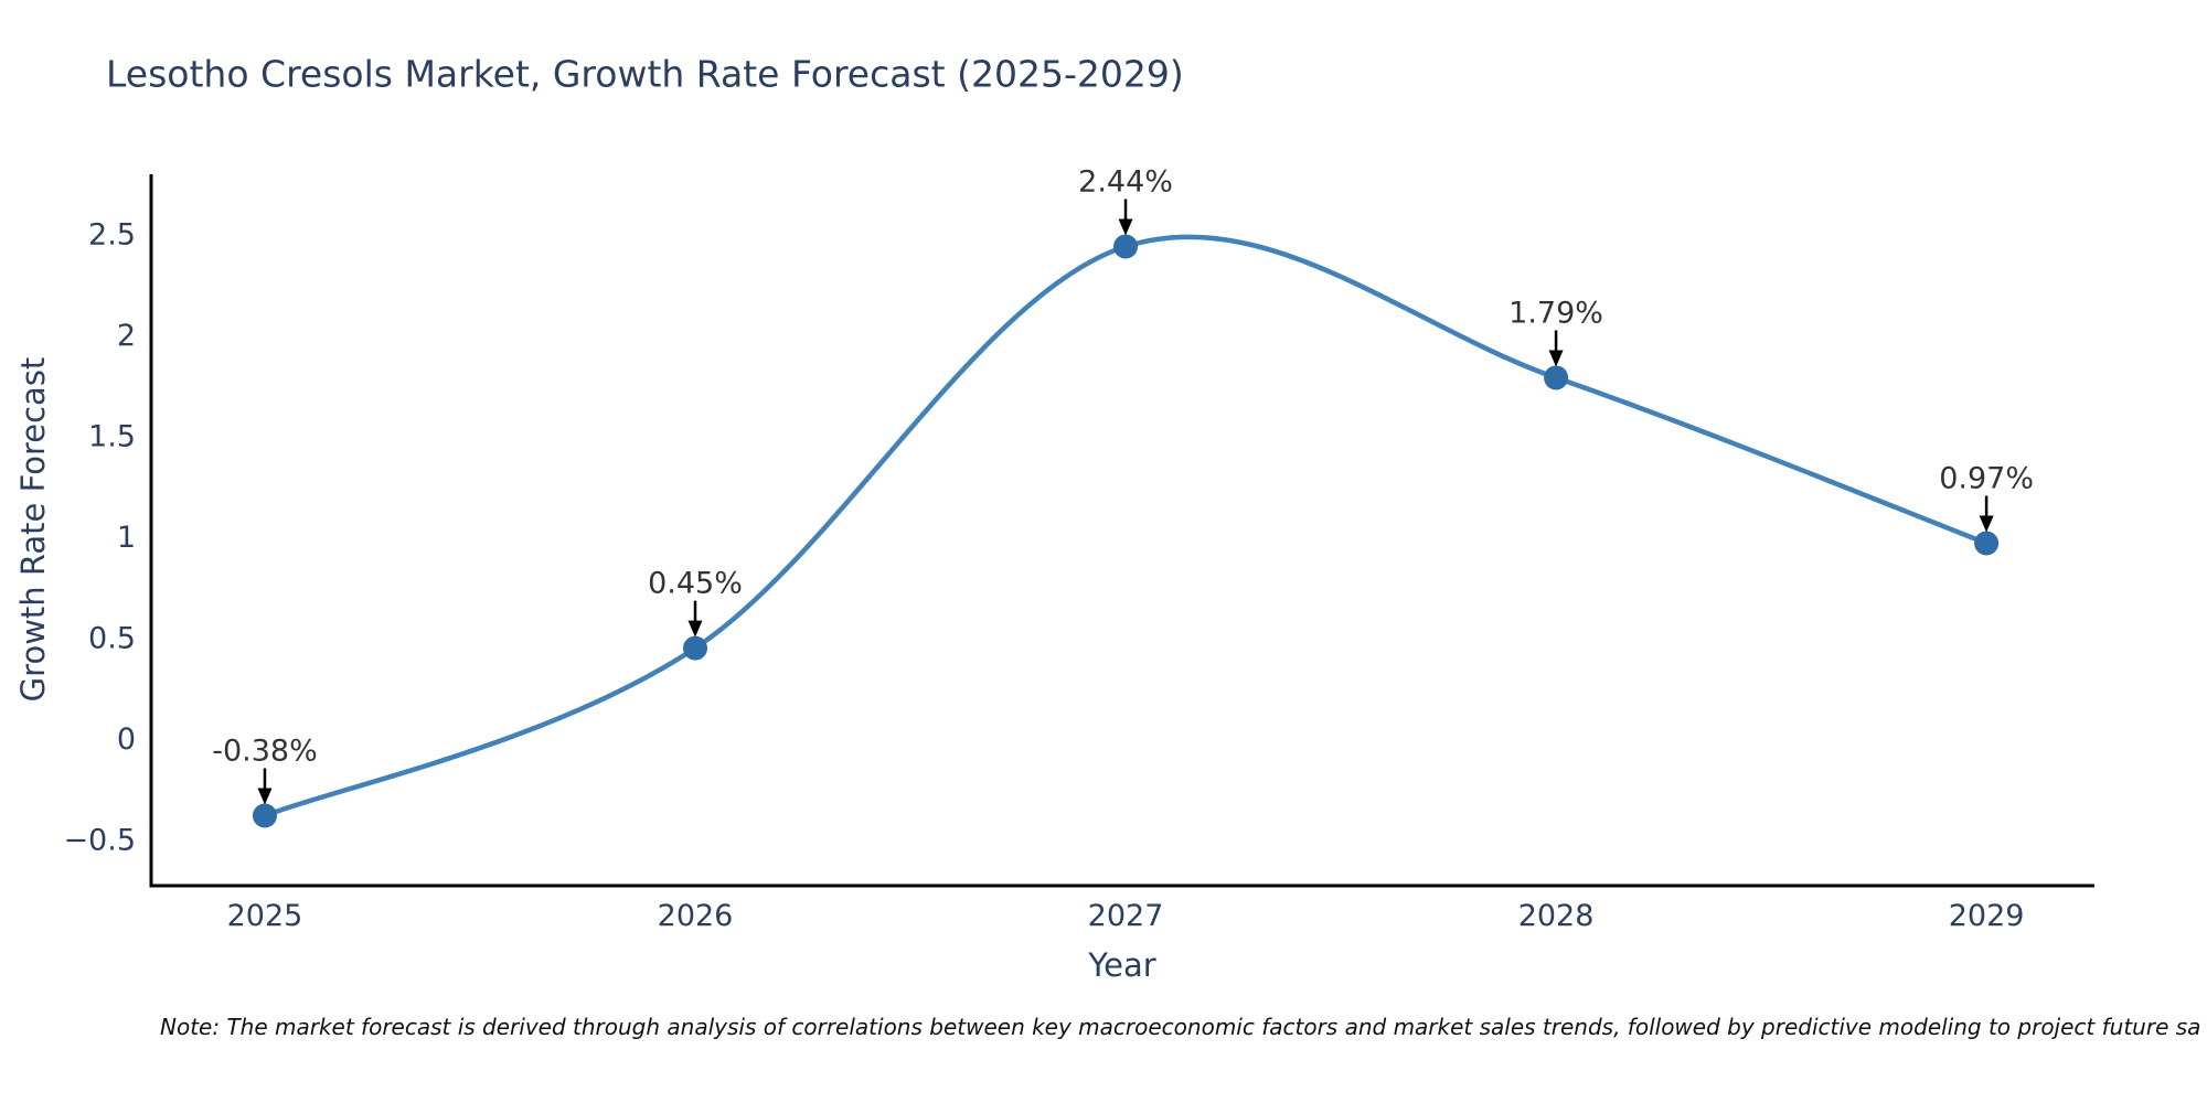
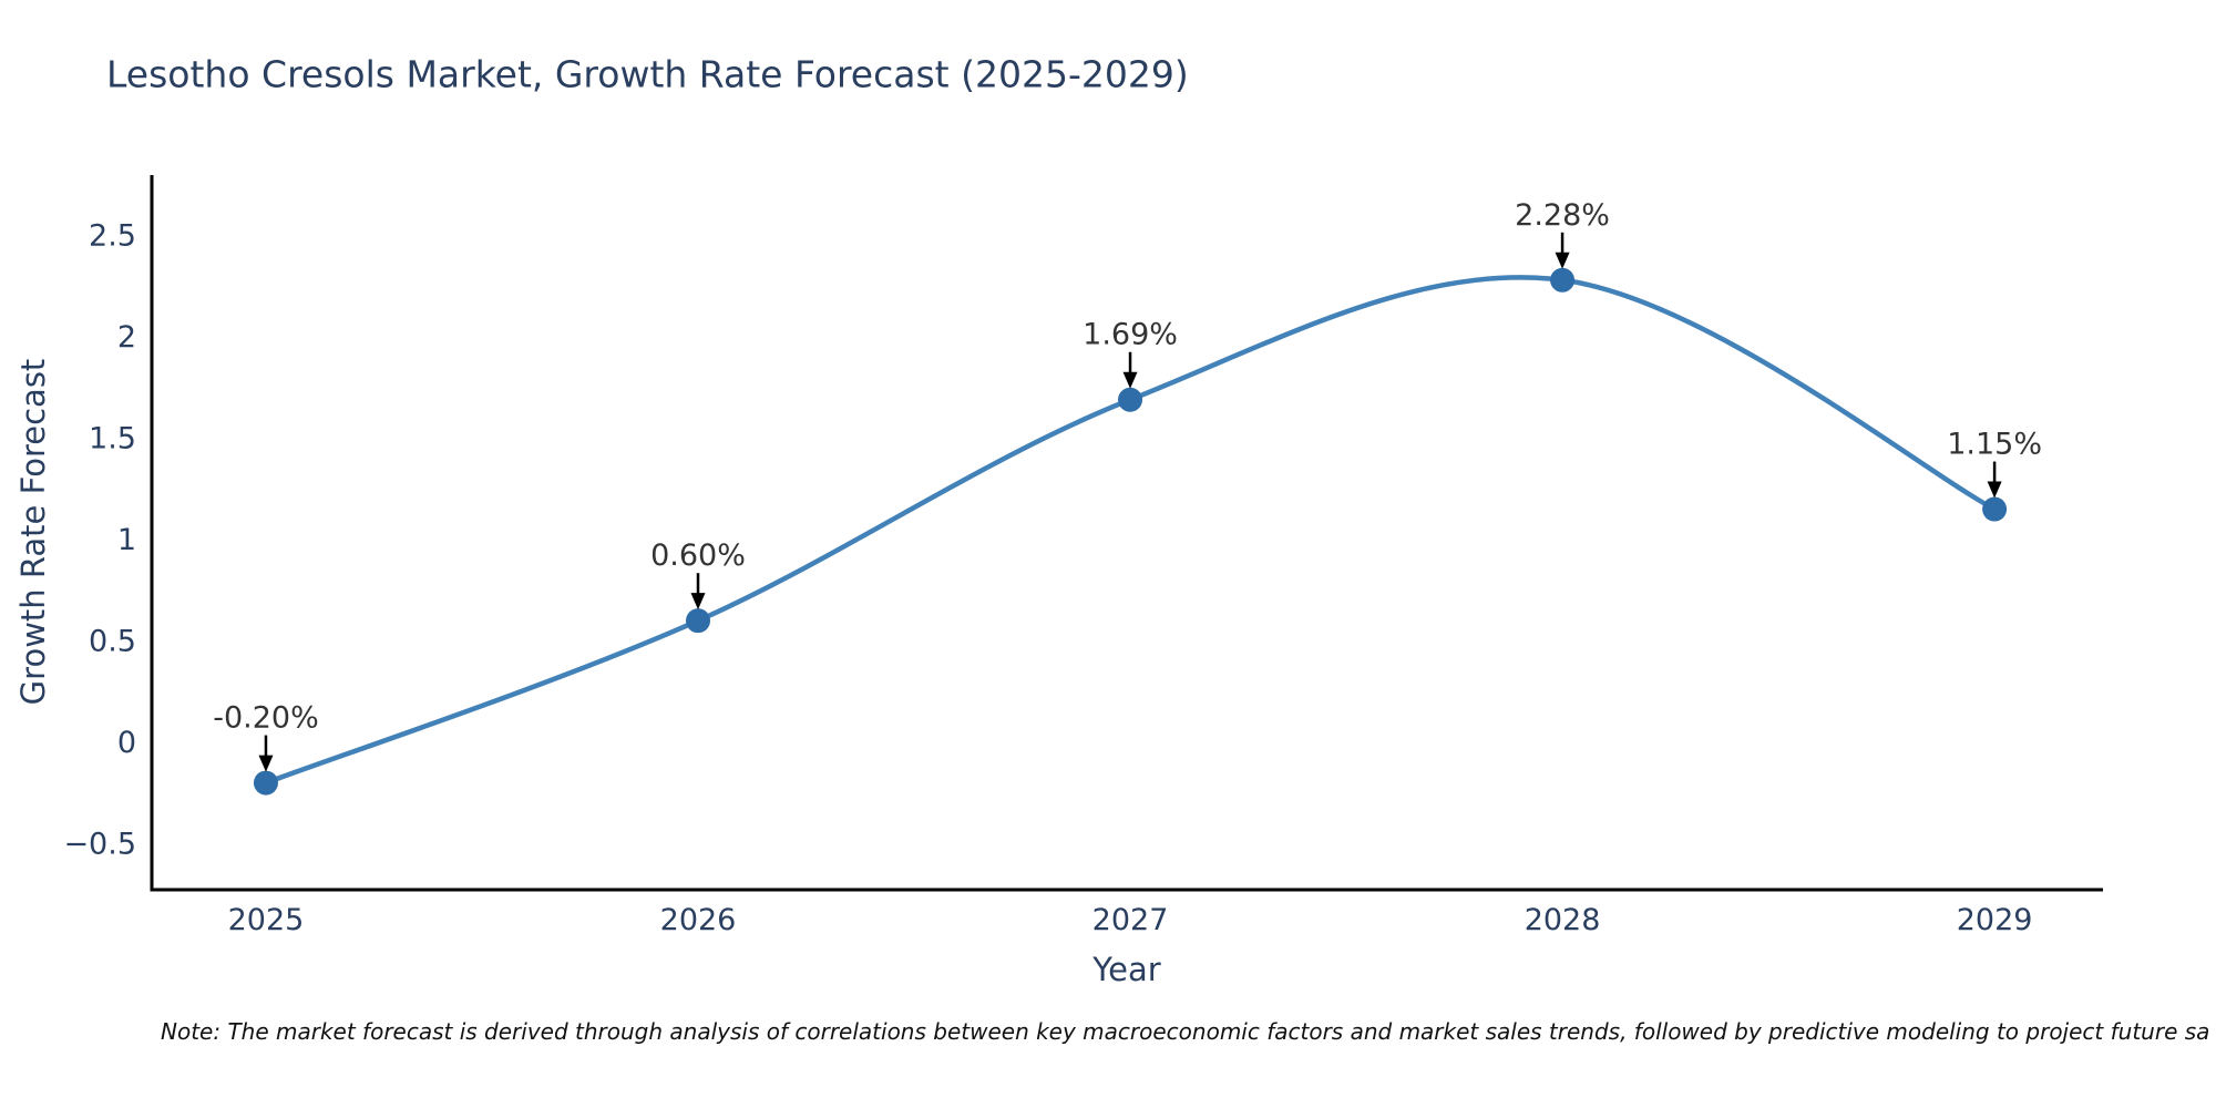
2025: -0.38% -> -0.20%
2026: 0.45% -> 0.60%
2027: 2.44% -> 1.69%
2028: 1.79% -> 2.28%
2029: 0.97% -> 1.15%
